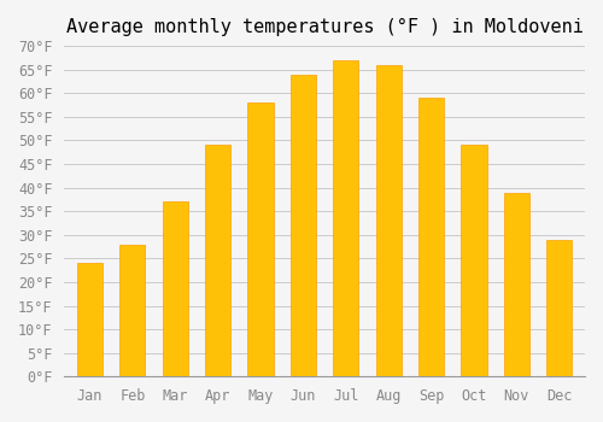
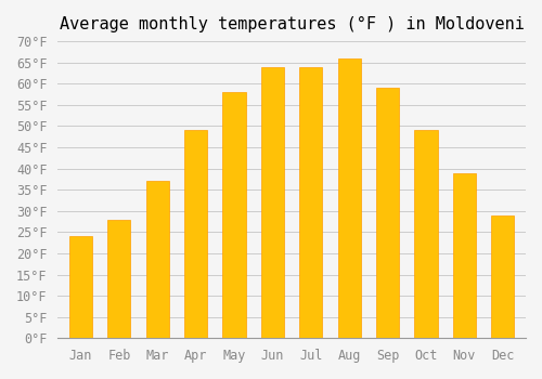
Jul: 67°F -> 64°F
